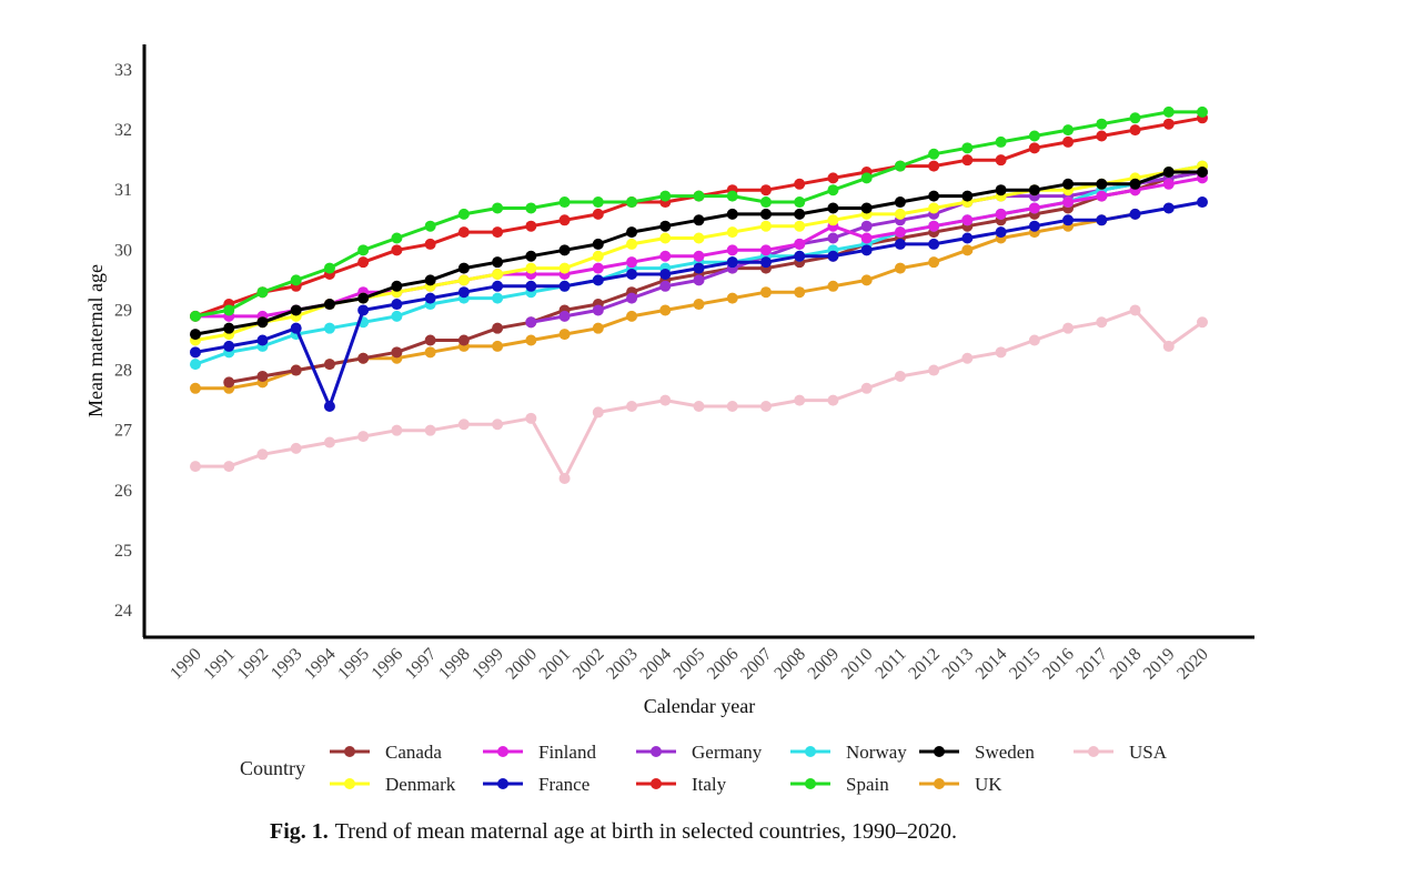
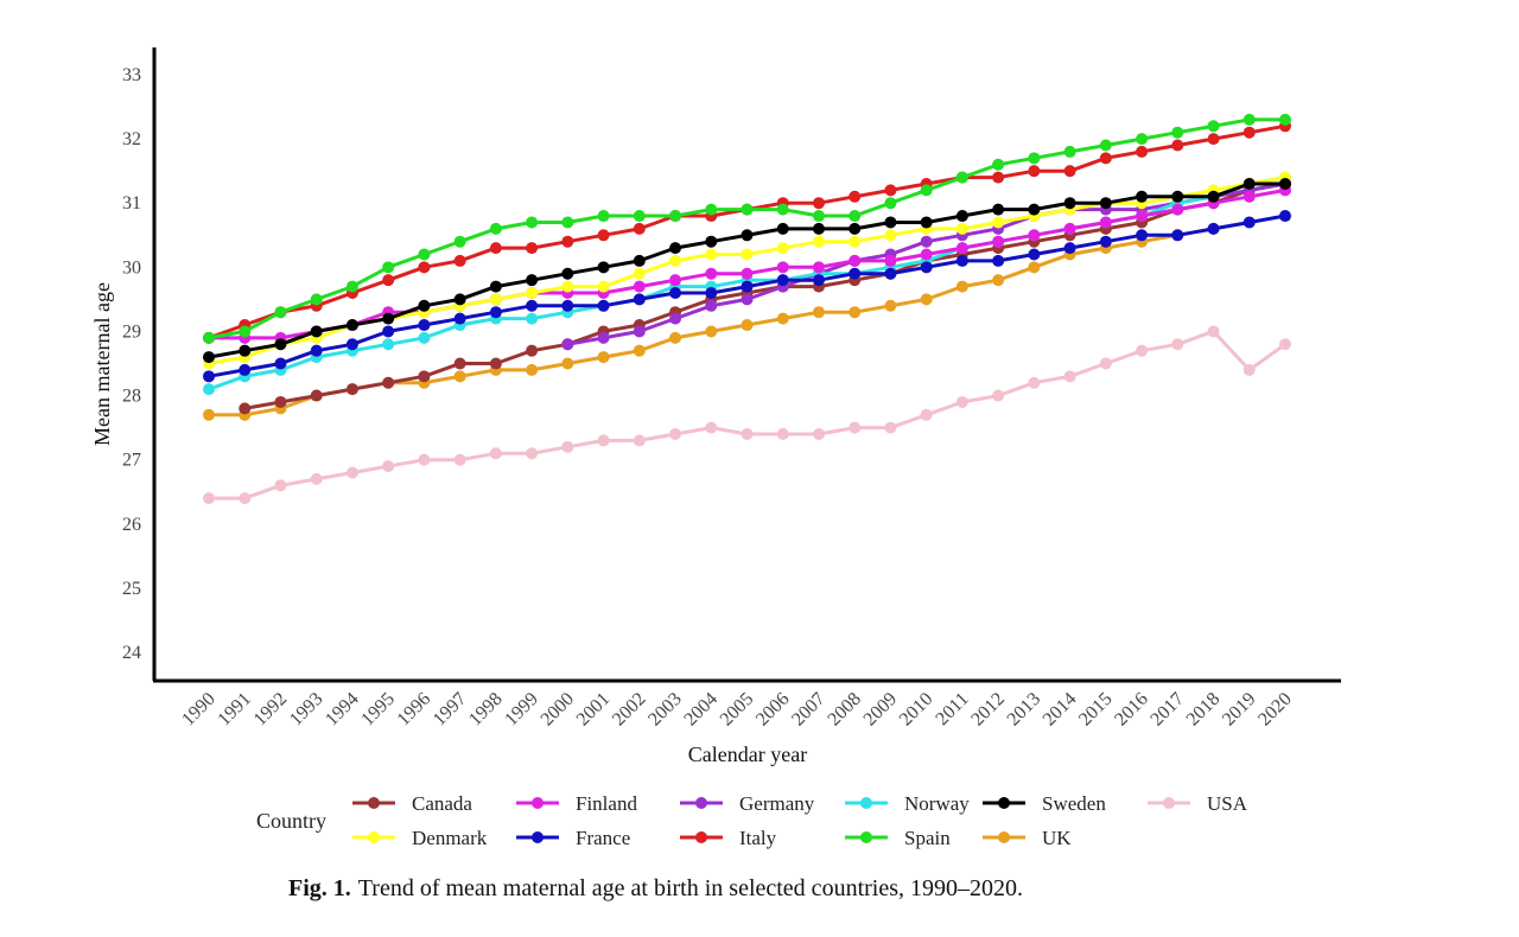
France/1994: 27.4 -> 28.8
USA/2001: 26.2 -> 27.3
Finland/2009: 30.4 -> 30.1
